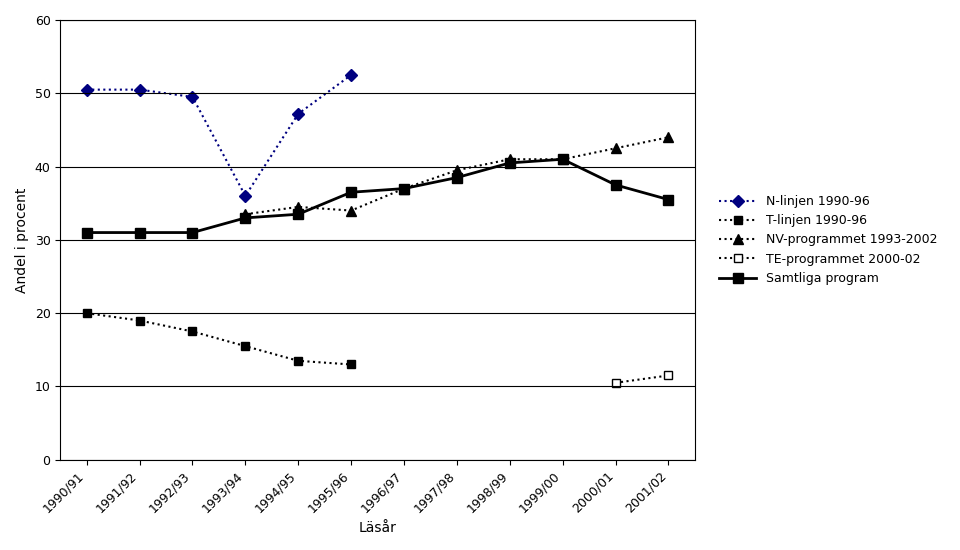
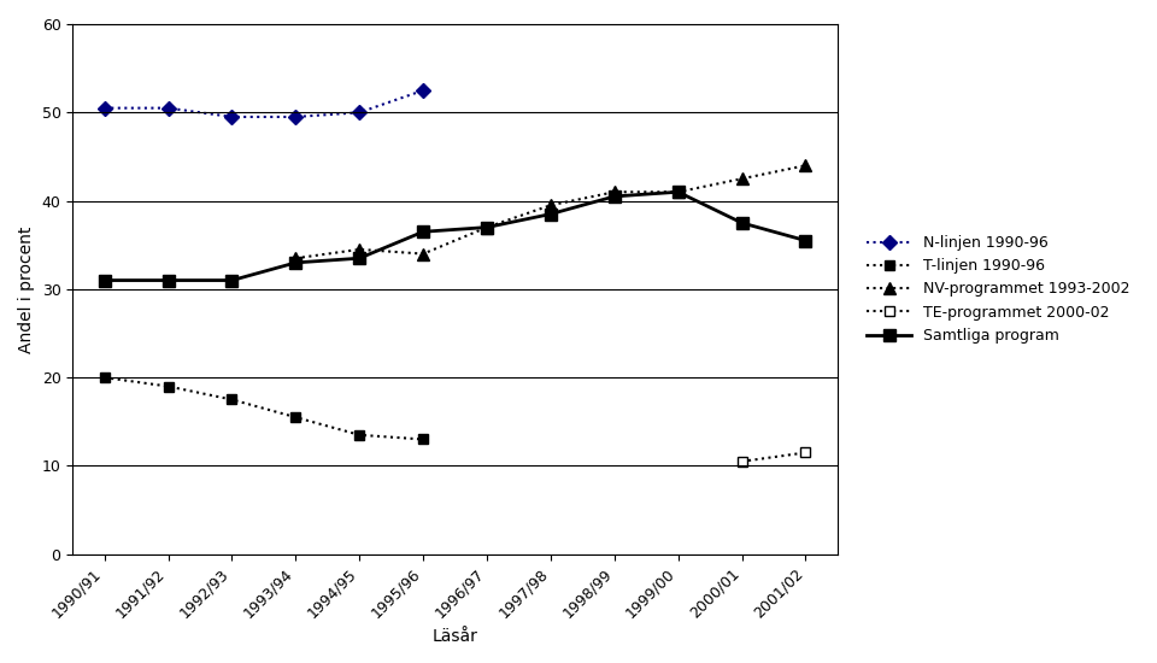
N-linjen 1990-96/1993/94: 36.0 -> 49.5
N-linjen 1990-96/1994/95: 47.2 -> 50.0
